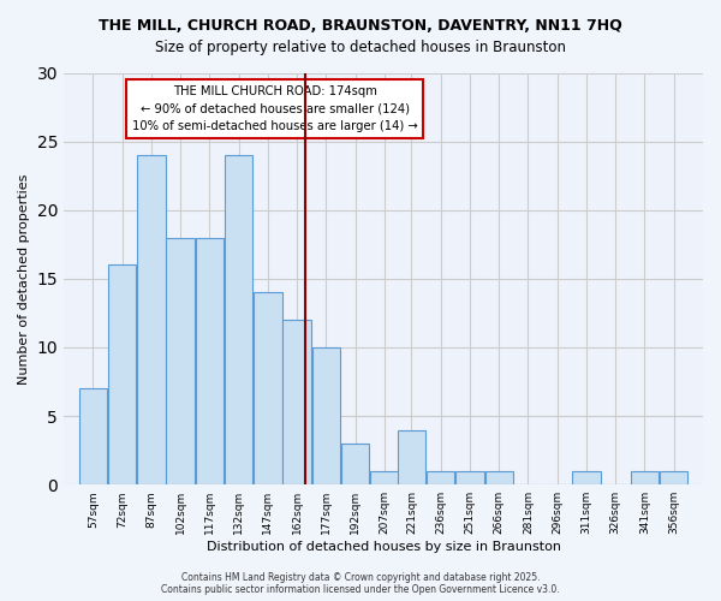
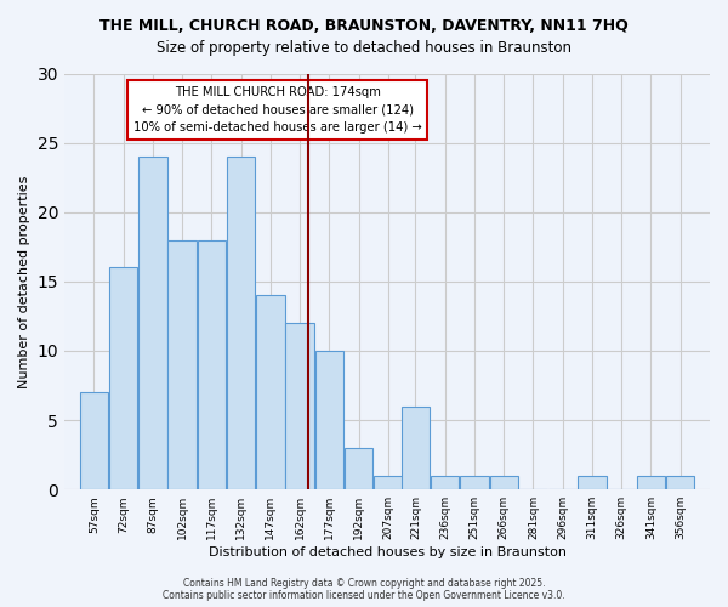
221sqm: 4 -> 6
